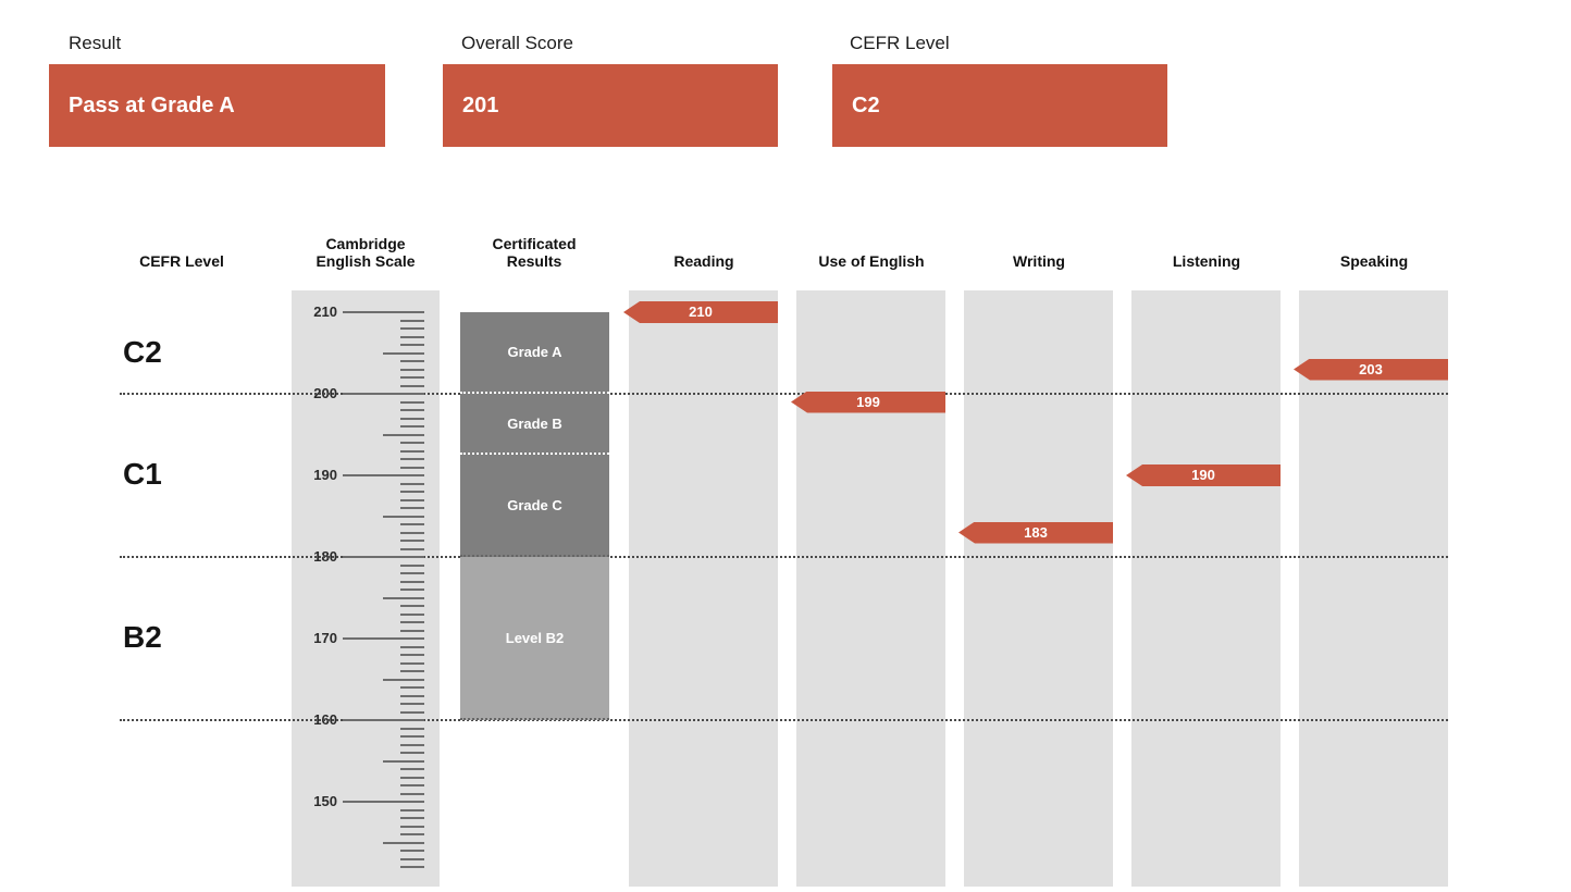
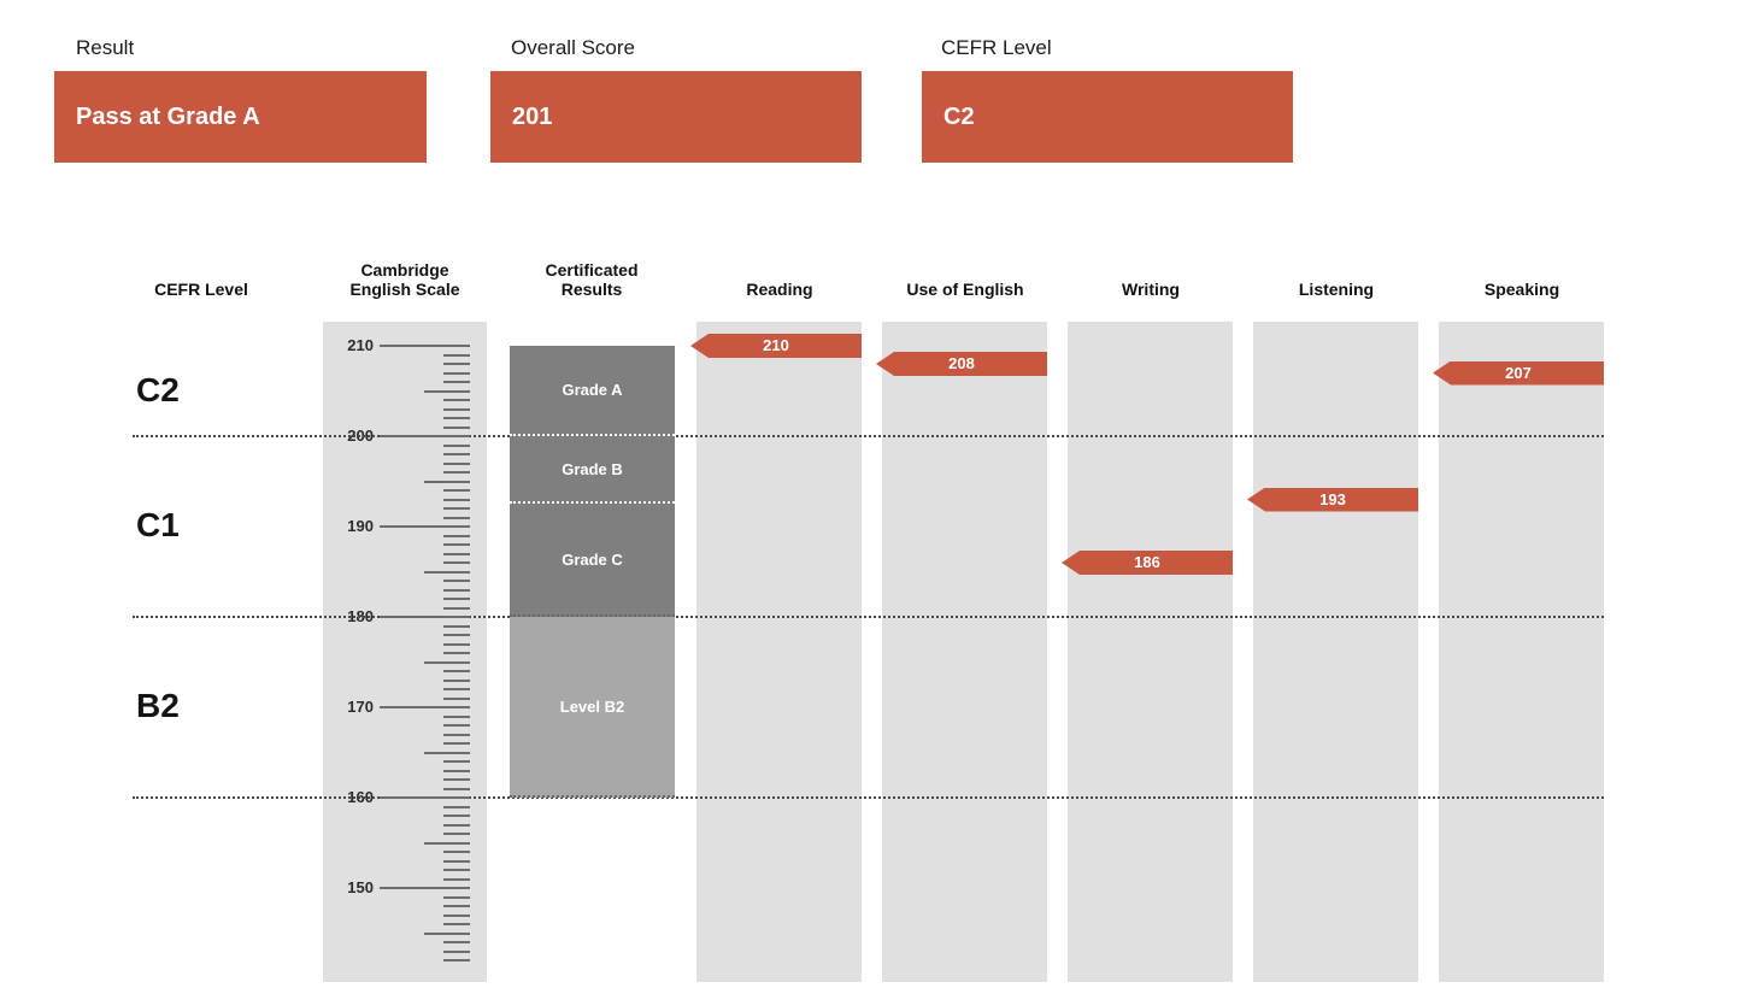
Use of English: 199 -> 208
Writing: 183 -> 186
Listening: 190 -> 193
Speaking: 203 -> 207
